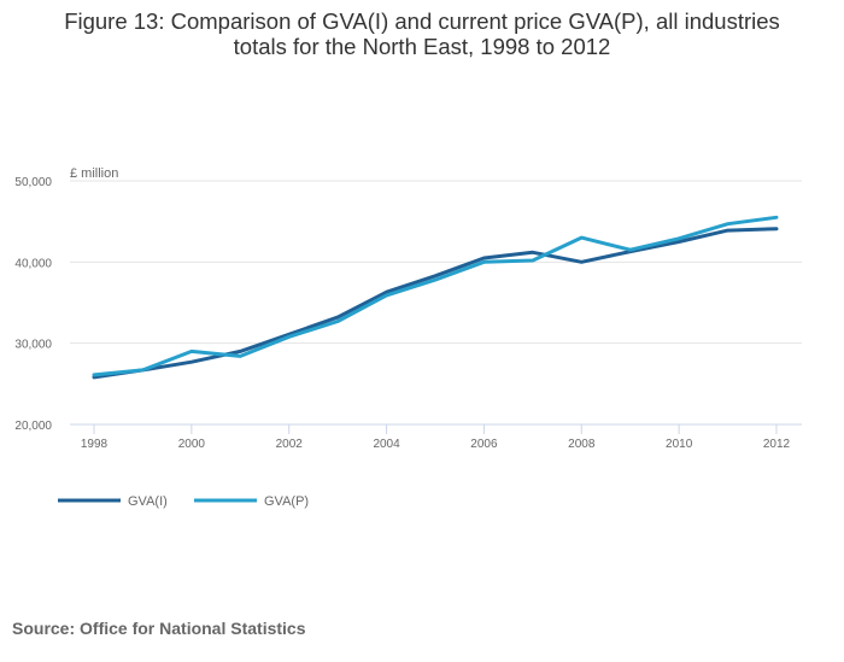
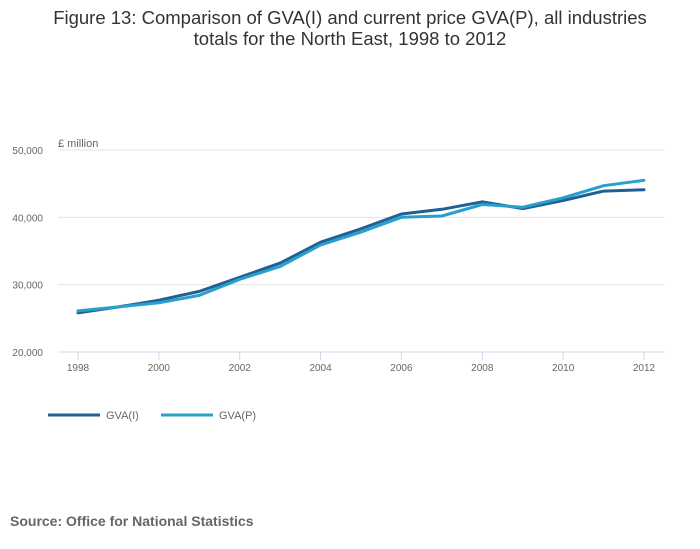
GVA(P)/2000: 29000 -> 27000
GVA(I)/2008: 40000 -> 42000
GVA(P)/2008: 43000 -> 42000
